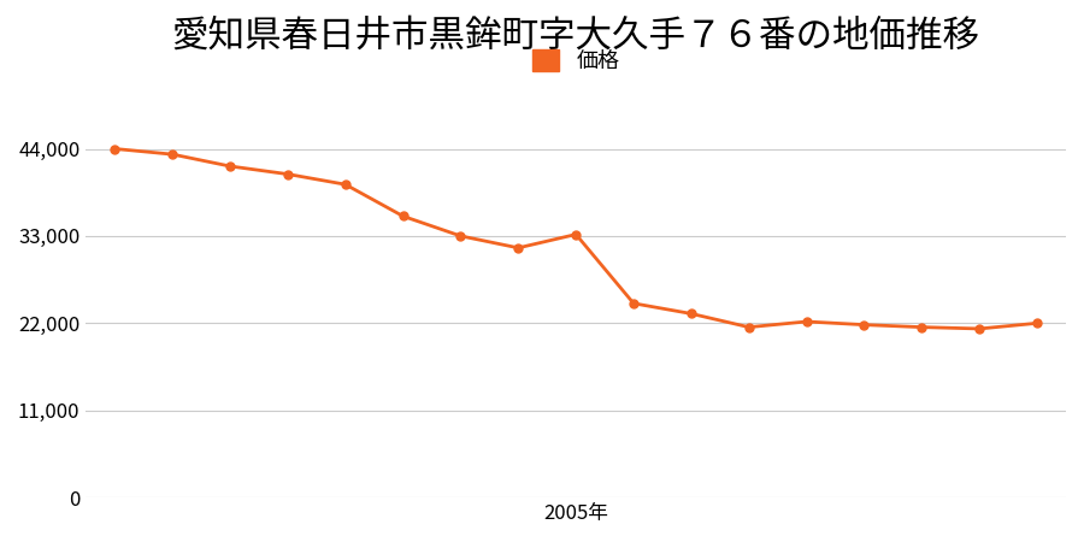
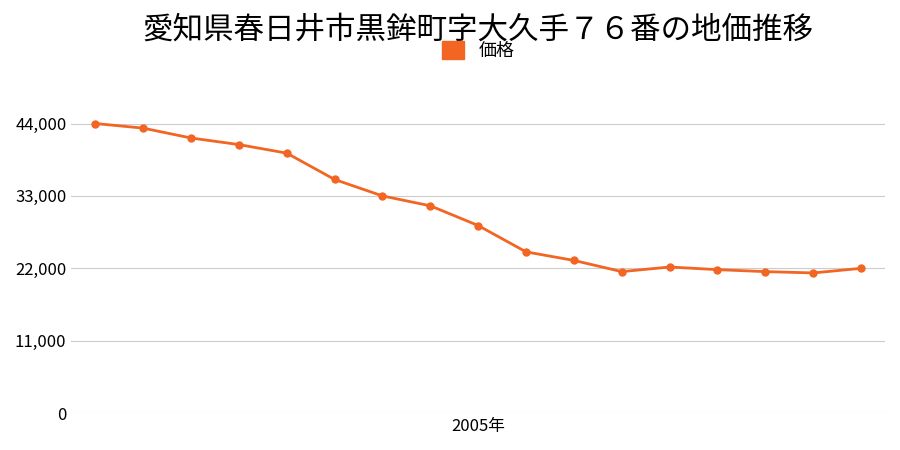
2005年: 33,200 -> 28,500
